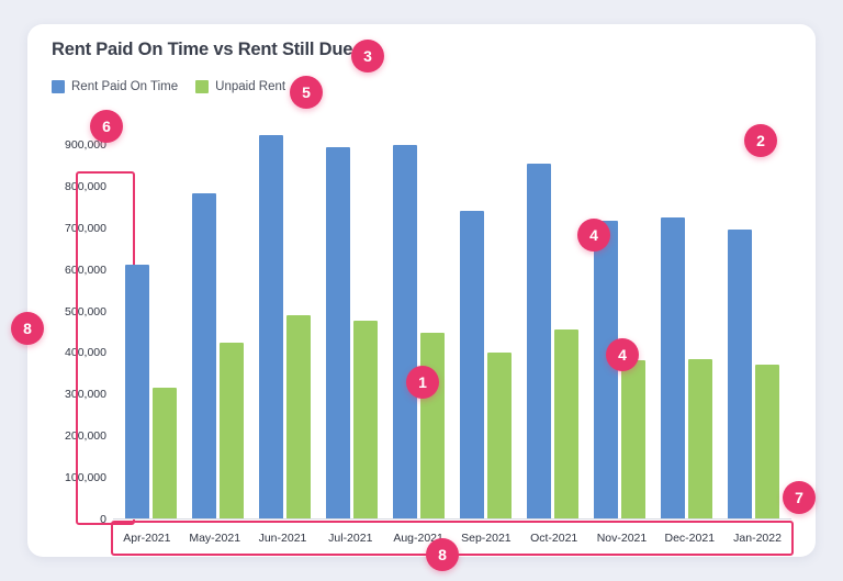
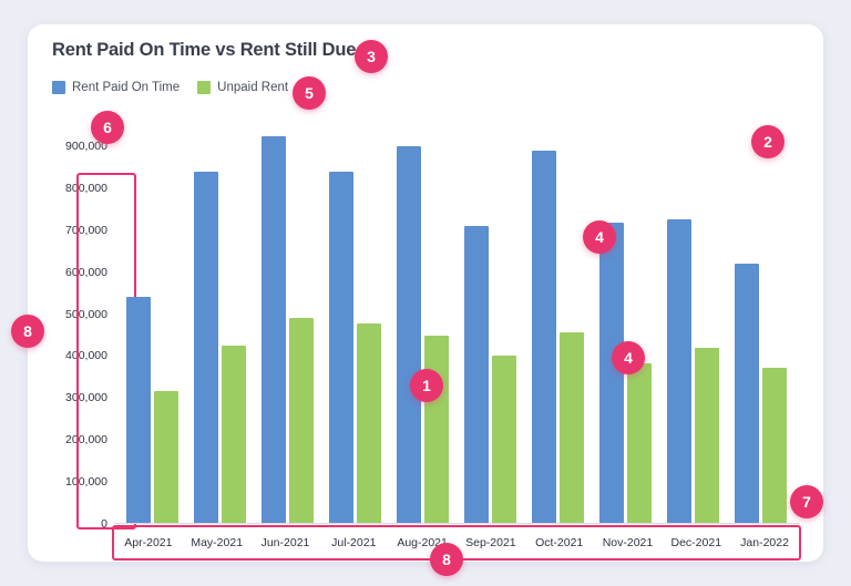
Rent Paid On Time/Apr-2021: 610000 -> 540000
Rent Paid On Time/May-2021: 780000 -> 840000
Rent Paid On Time/Jul-2021: 890000 -> 840000
Rent Paid On Time/Sep-2021: 740000 -> 710000
Rent Paid On Time/Oct-2021: 860000 -> 890000
Unpaid Rent/Dec-2021: 380000 -> 420000
Rent Paid On Time/Jan-2022: 700000 -> 620000
